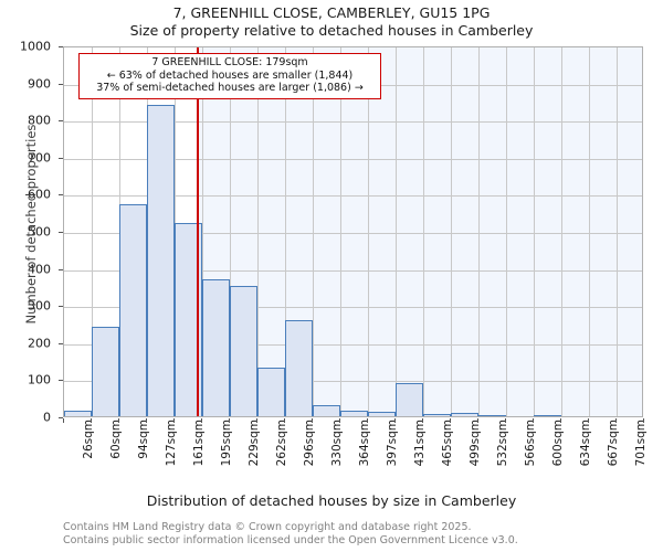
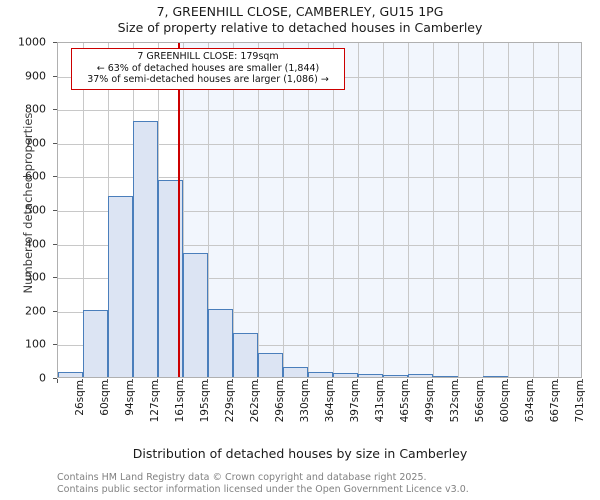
60sqm: 240 -> 200
94sqm: 570 -> 540
127sqm: 840 -> 760
161sqm: 520 -> 580
229sqm: 350 -> 200
296sqm: 260 -> 70
431sqm: 90 -> 10
